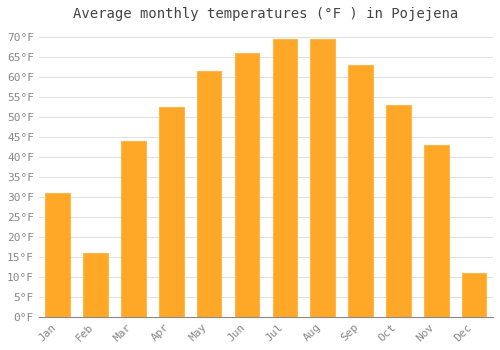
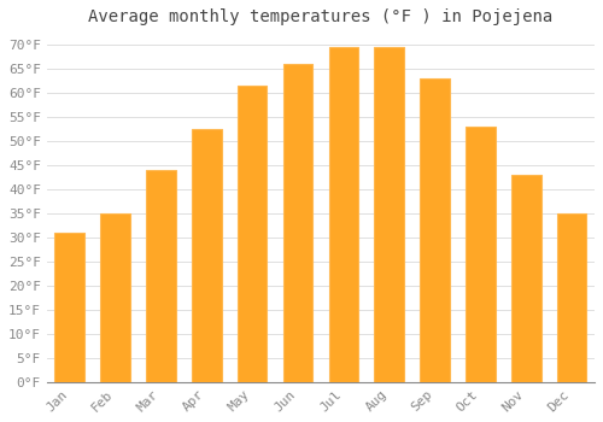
Feb: 16.0°F -> 35.0°F
Dec: 11.0°F -> 35.0°F
